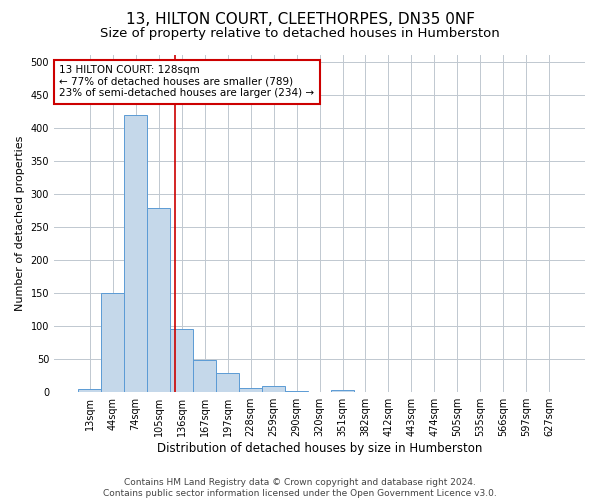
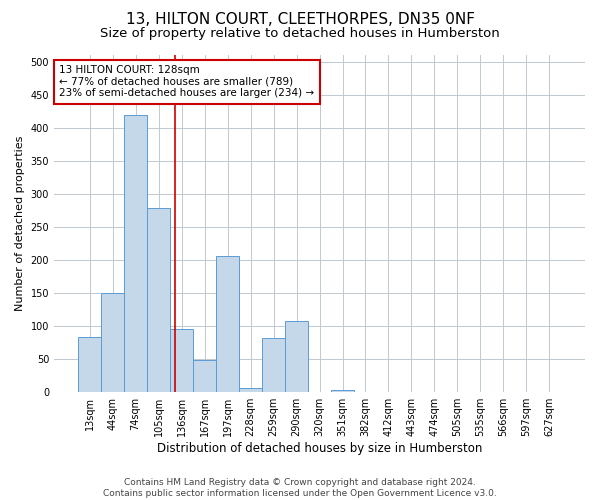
13sqm: 5 -> 84
197sqm: 29 -> 206
259sqm: 10 -> 82
290sqm: 2 -> 108
